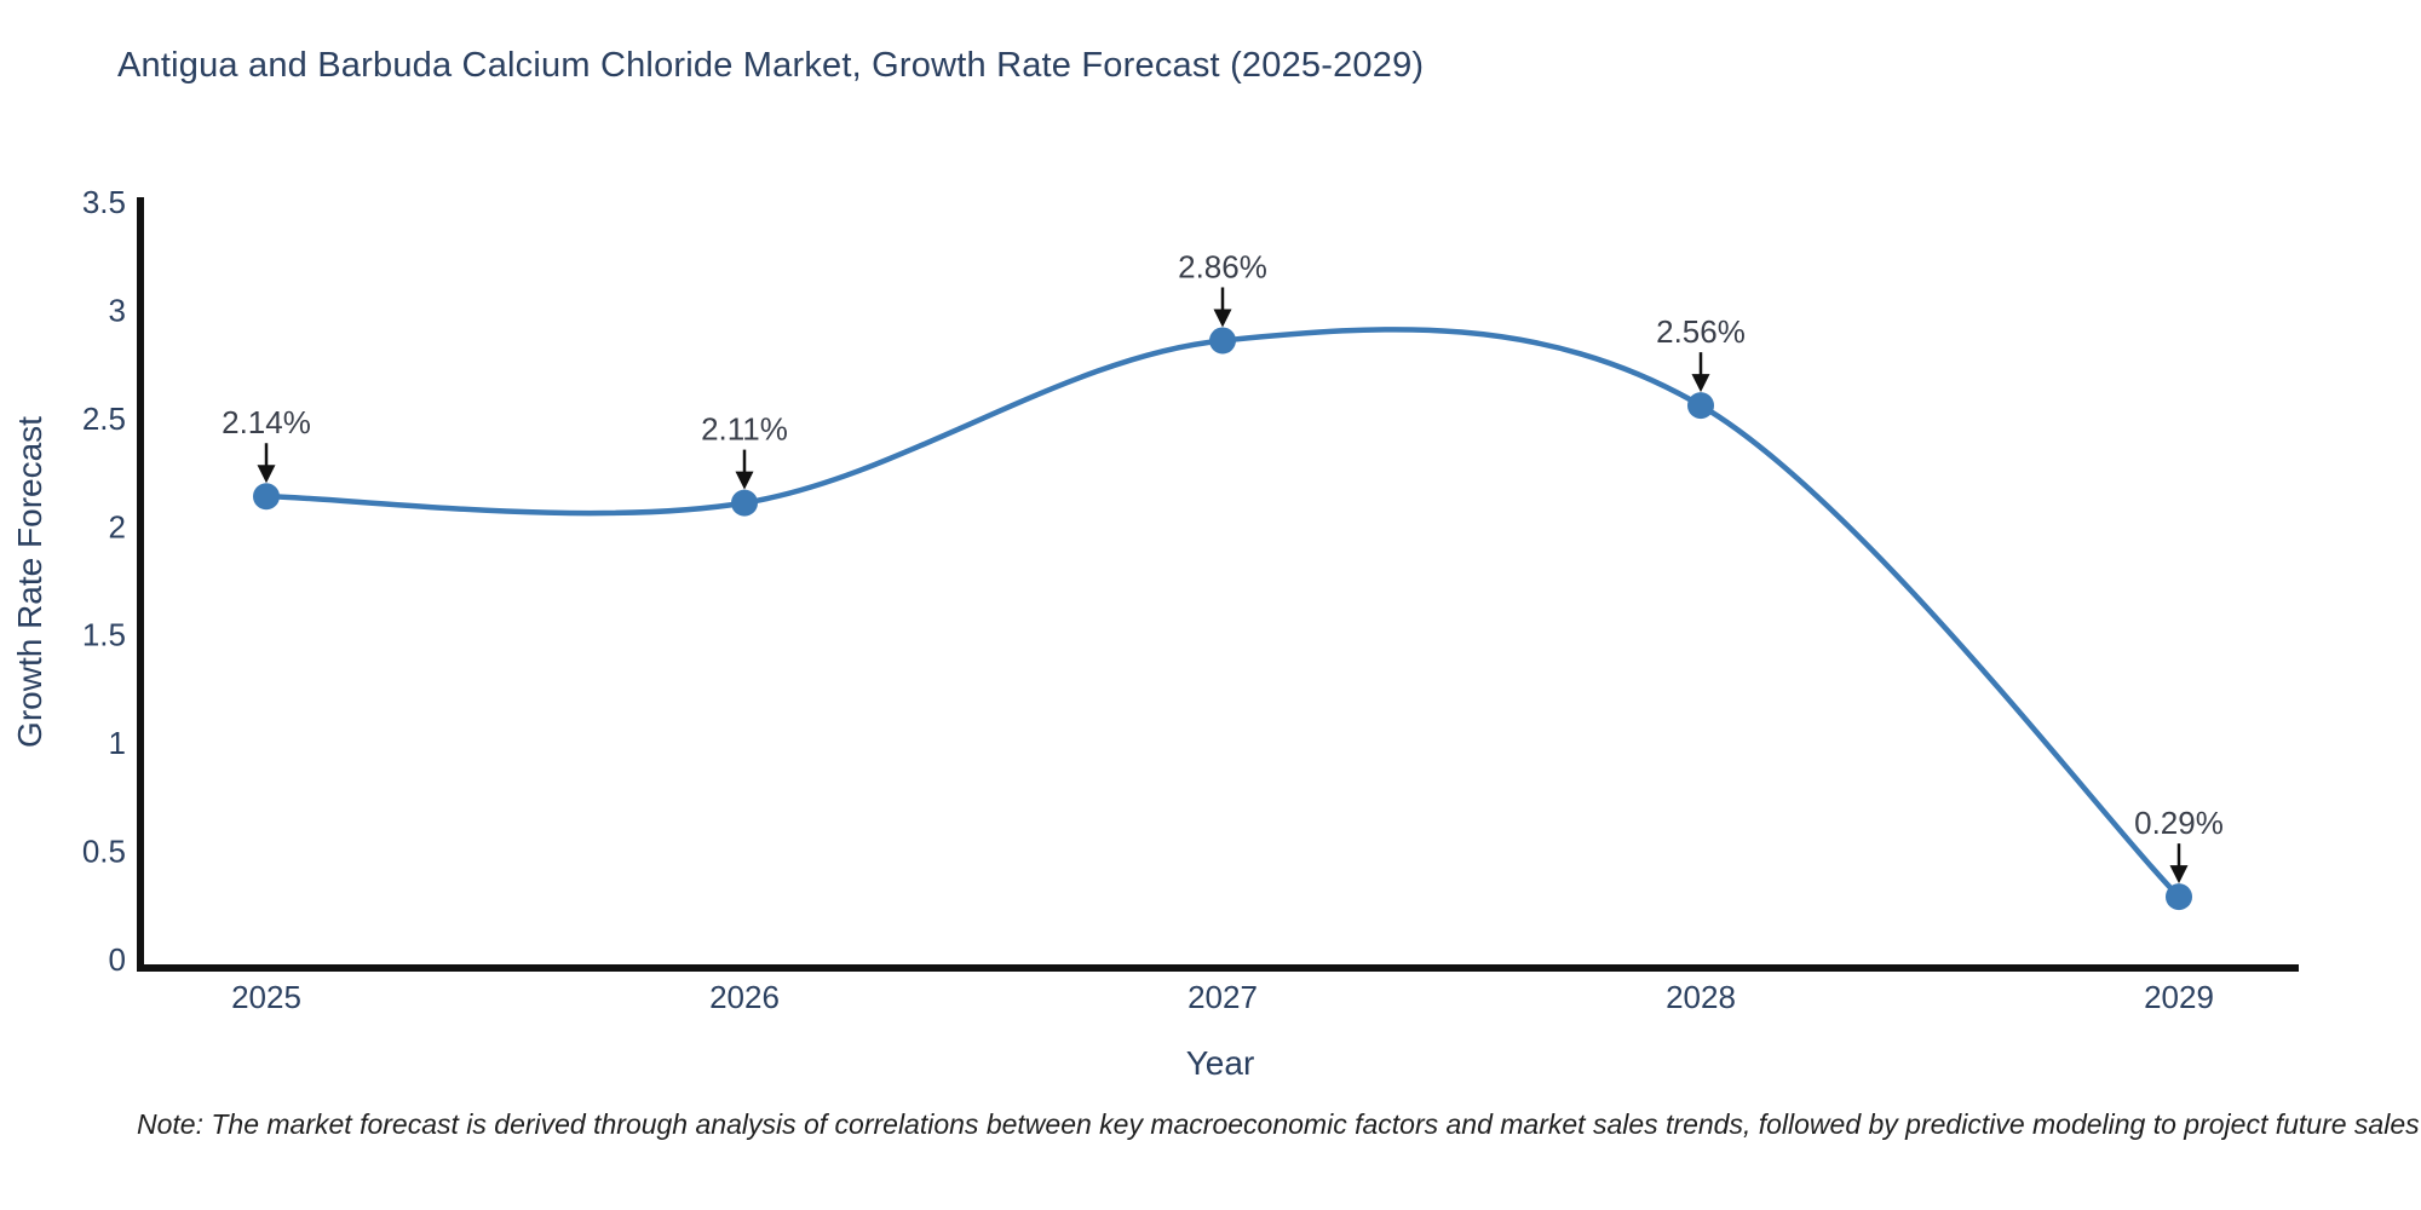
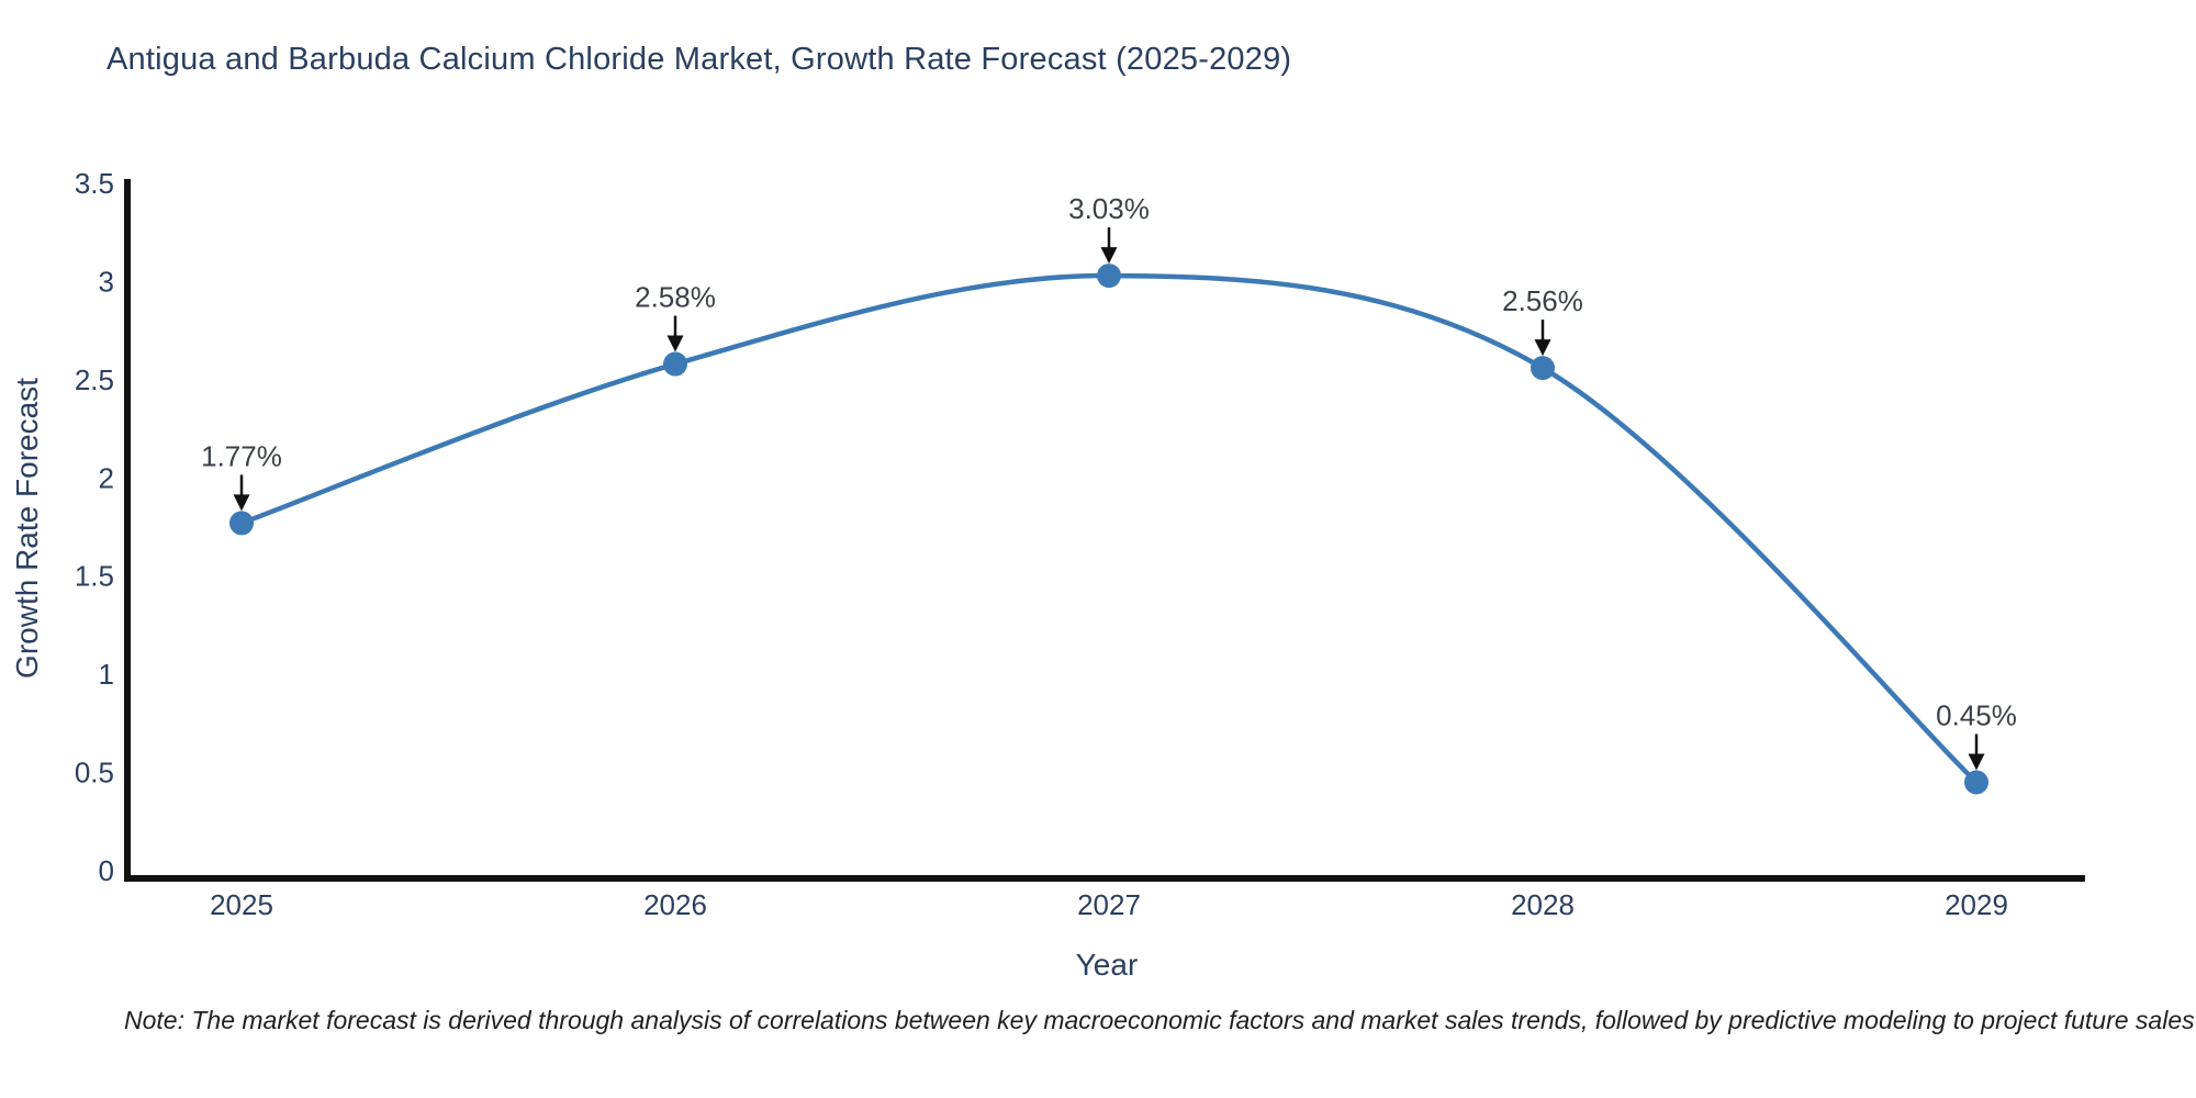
2025: 2.14% -> 1.77%
2026: 2.11% -> 2.58%
2027: 2.86% -> 3.03%
2029: 0.29% -> 0.45%
